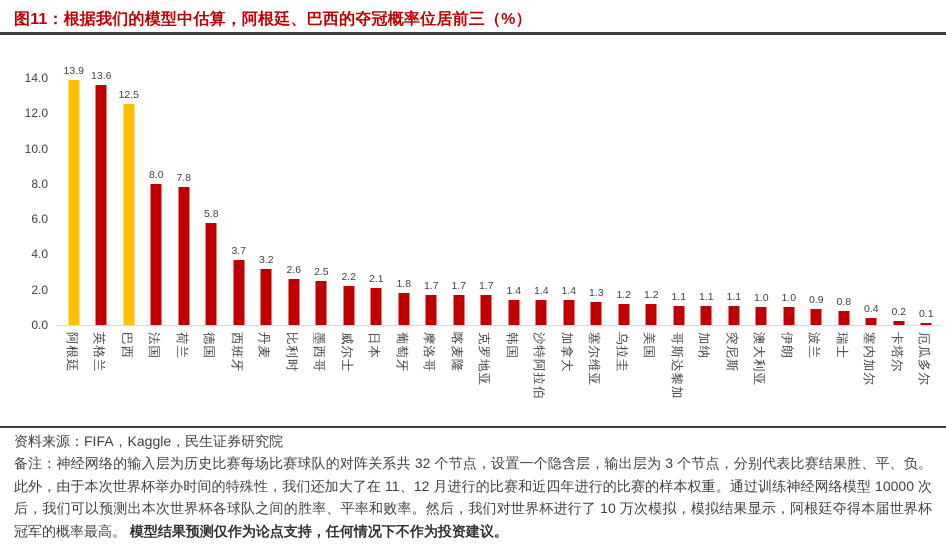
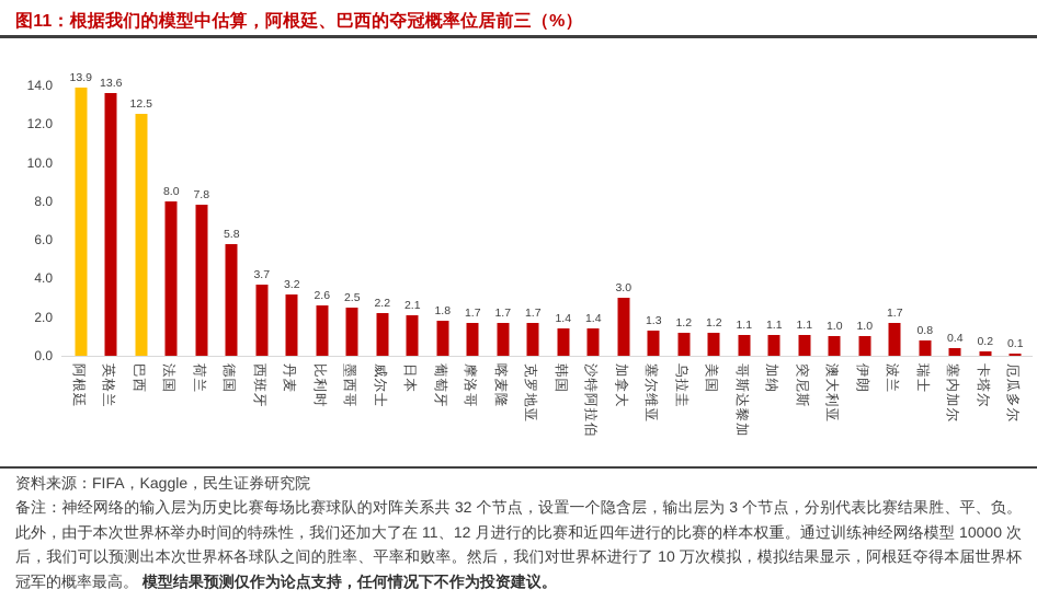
加拿大: 1.4 -> 3.0
波兰: 0.9 -> 1.7
